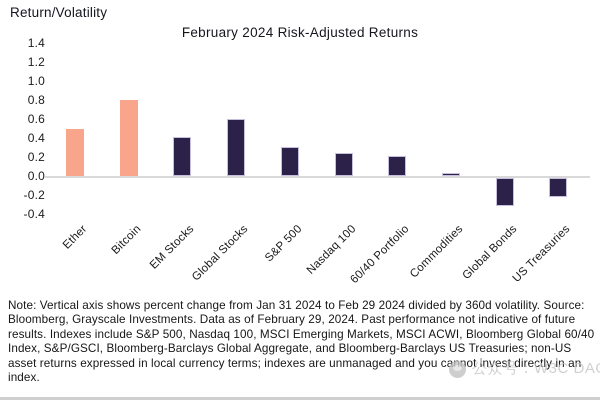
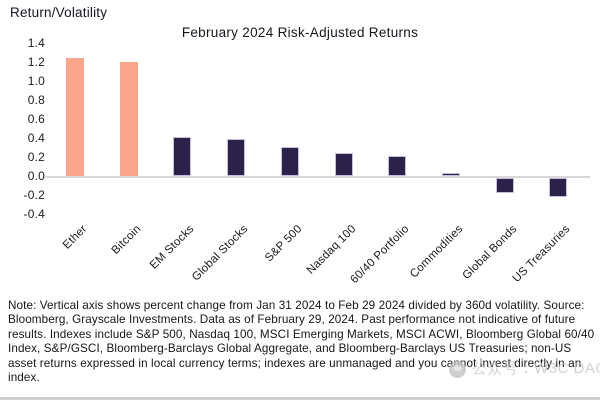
Ether: 0.5 -> 1.2
Bitcoin: 0.8 -> 1.2
Global Stocks: 0.6 -> 0.4
Global Bonds: -0.3 -> -0.2
